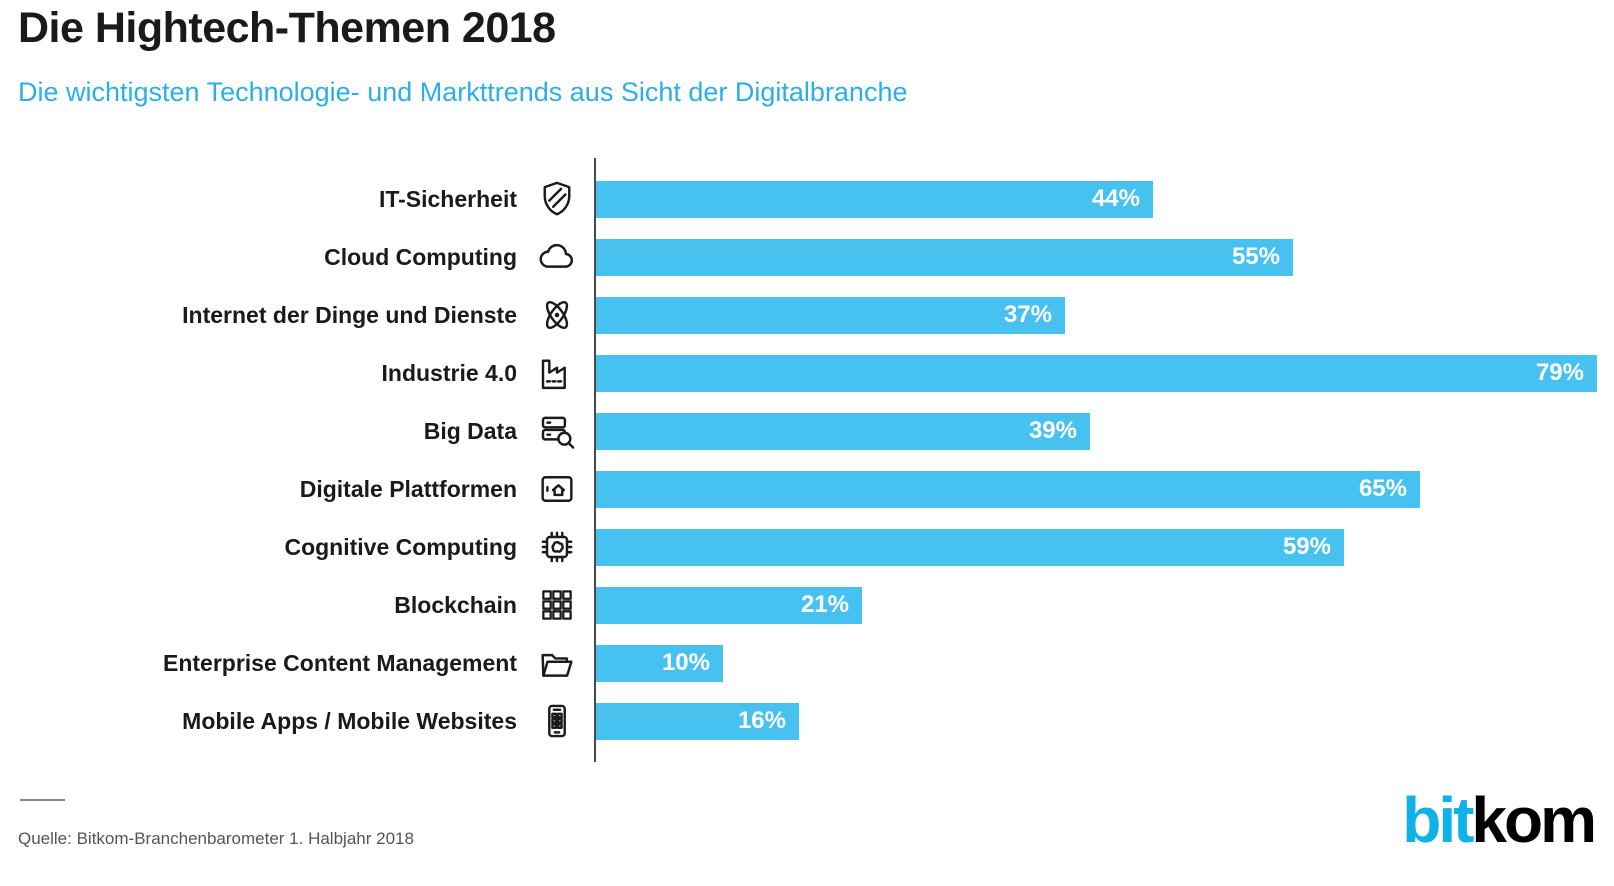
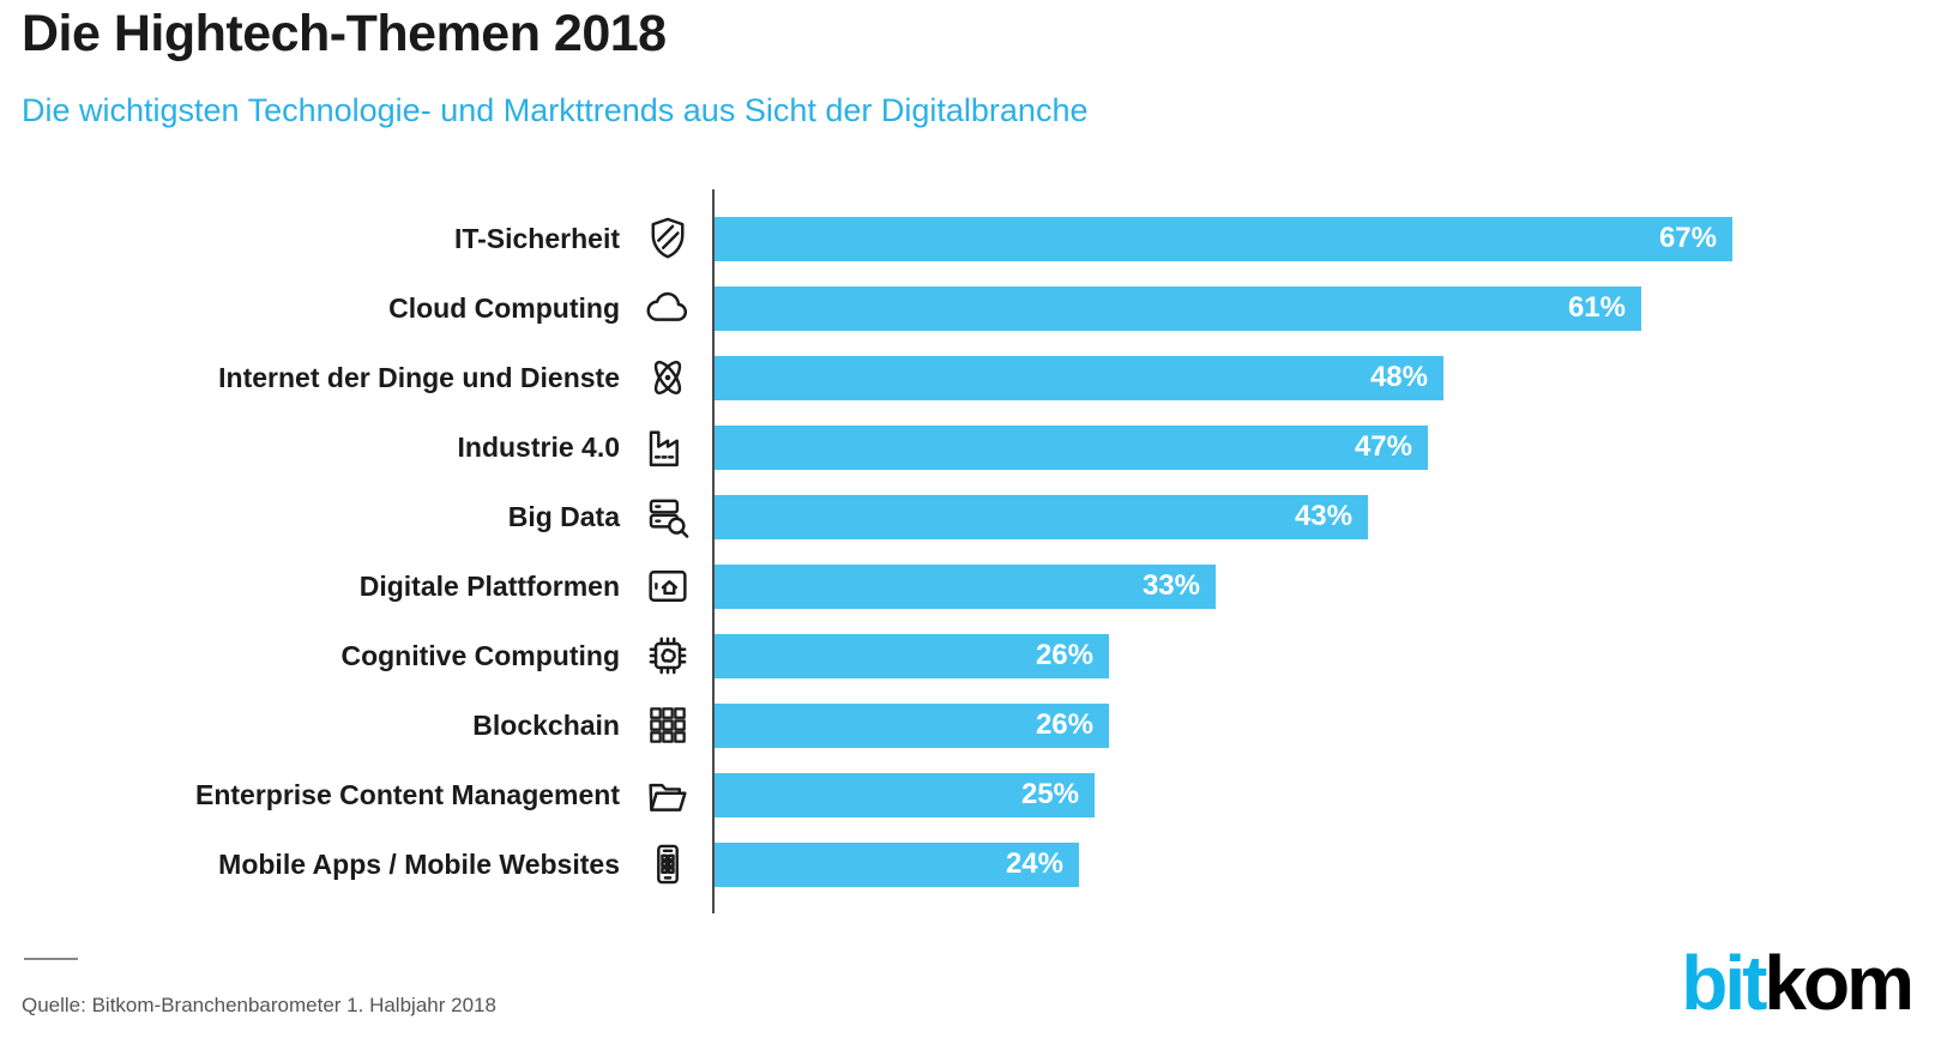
IT-Sicherheit: 44% -> 67%
Cloud Computing: 55% -> 61%
Internet der Dinge und Dienste: 37% -> 48%
Industrie 4.0: 79% -> 47%
Big Data: 39% -> 43%
Digitale Plattformen: 65% -> 33%
Cognitive Computing: 59% -> 26%
Blockchain: 21% -> 26%
Enterprise Content Management: 10% -> 25%
Mobile Apps / Mobile Websites: 16% -> 24%
